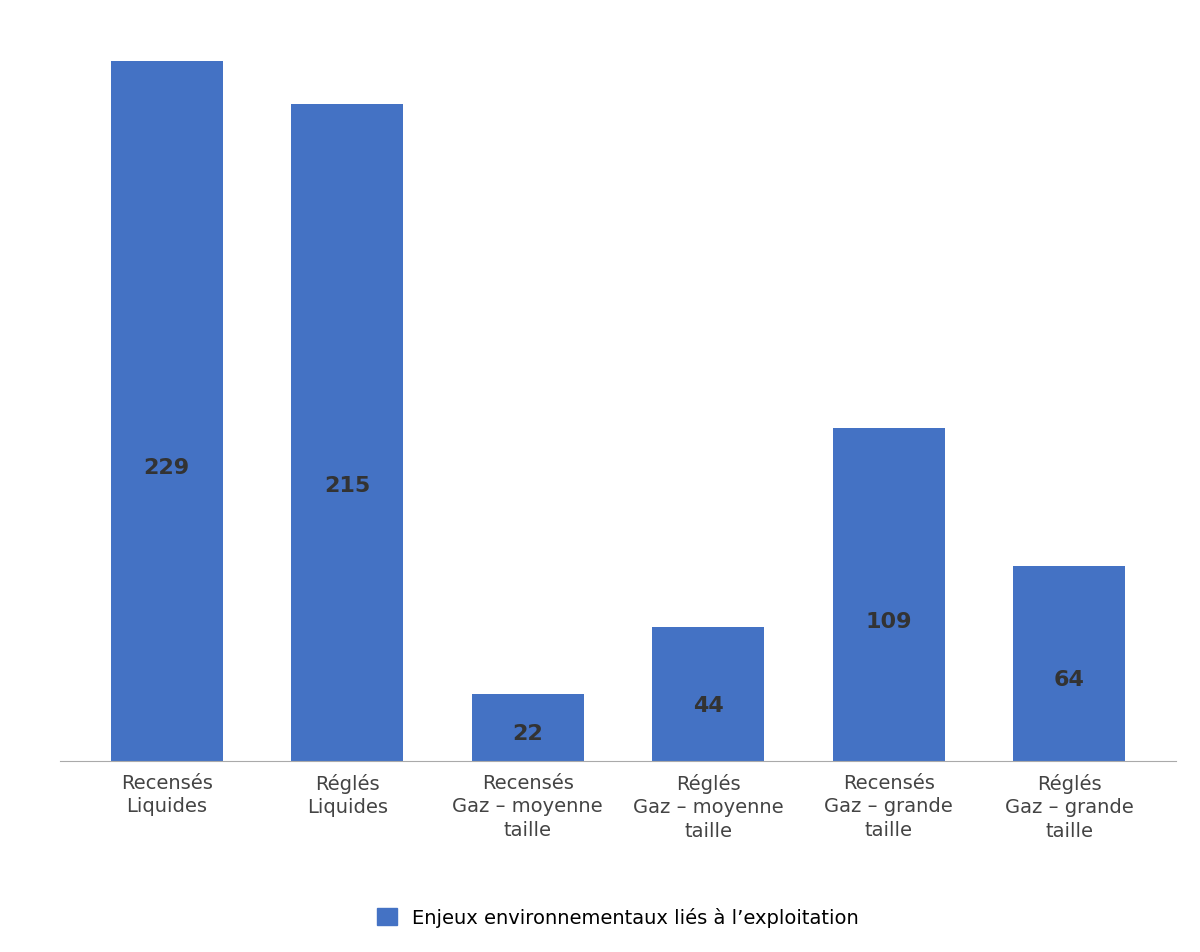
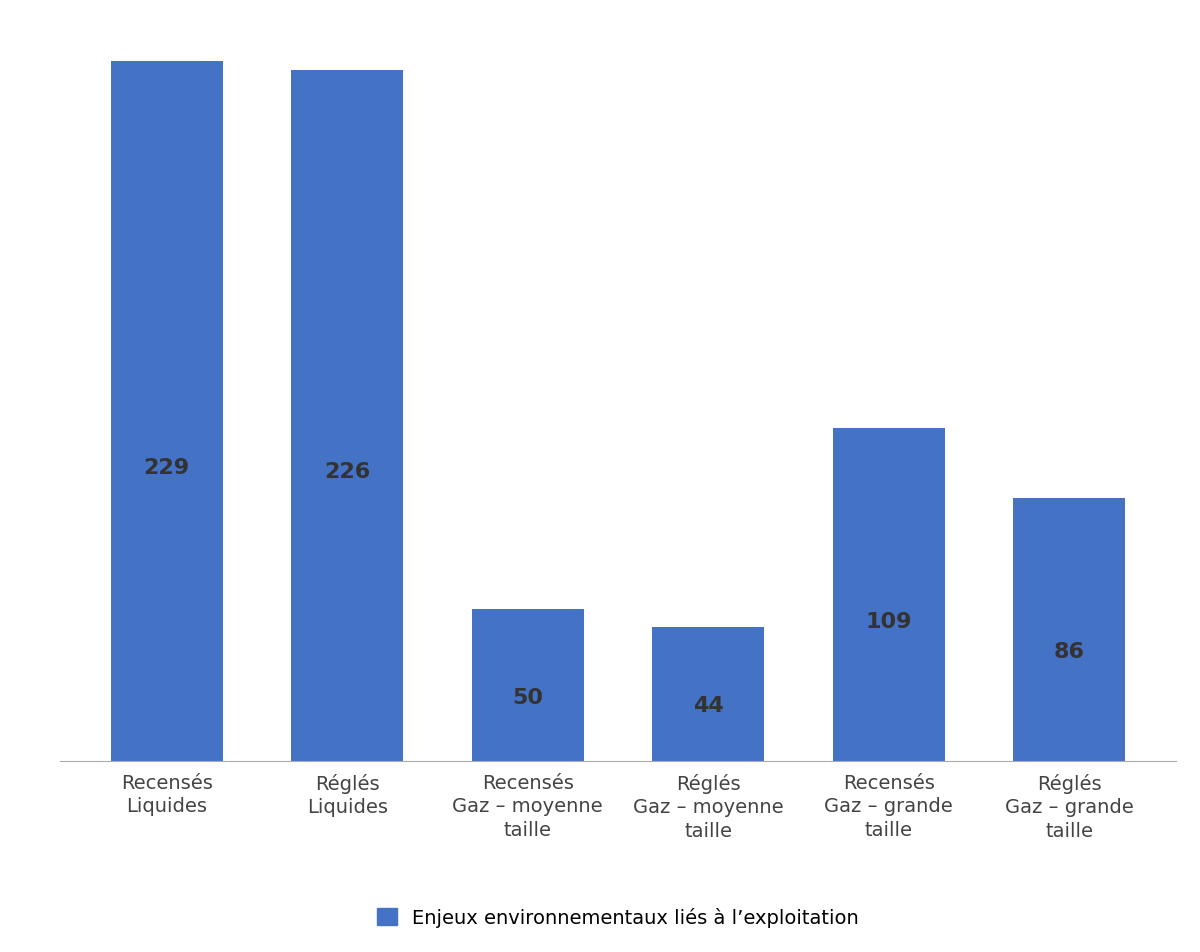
Réglés Liquides: 215 -> 226
Recensés Gaz – moyenne taille: 22 -> 50
Réglés Gaz – grande taille: 64 -> 86
